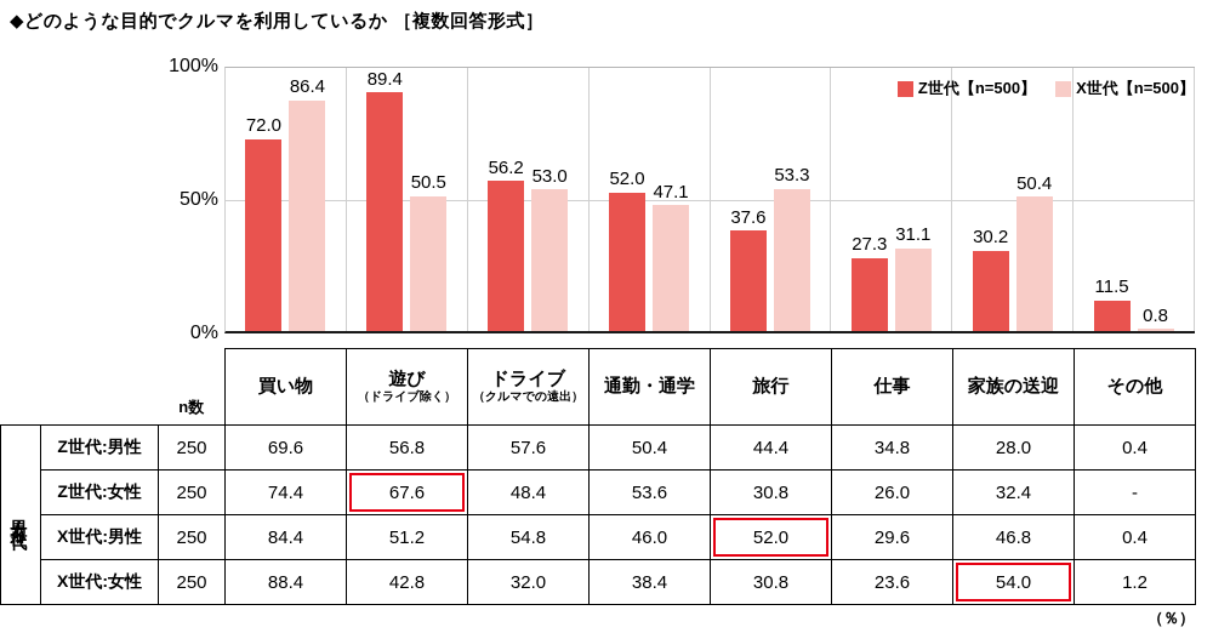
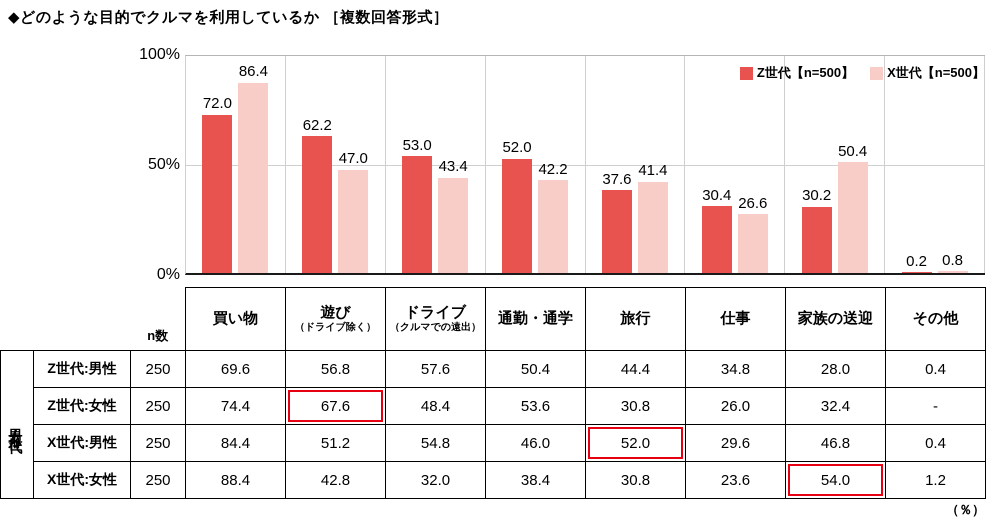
Z世代【n=500】/遊び: 89.4 -> 62.2
X世代【n=500】/遊び: 50.5 -> 47.0
Z世代【n=500】/ドライブ: 56.2 -> 53.0
X世代【n=500】/ドライブ: 53.0 -> 43.4
X世代【n=500】/通勤・通学: 47.1 -> 42.2
X世代【n=500】/旅行: 53.3 -> 41.4
Z世代【n=500】/仕事: 27.3 -> 30.4
X世代【n=500】/仕事: 31.1 -> 26.6
Z世代【n=500】/その他: 11.5 -> 0.2
